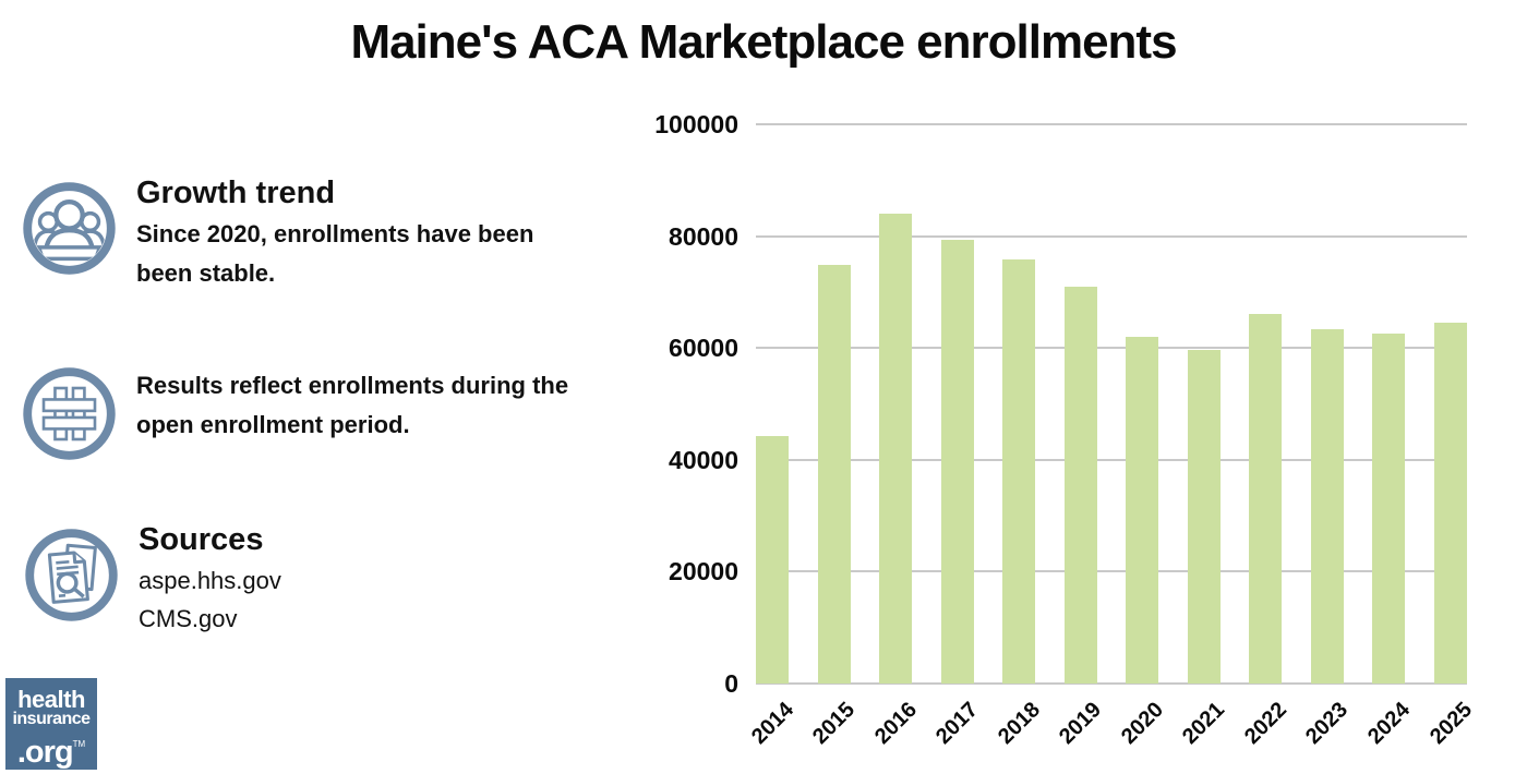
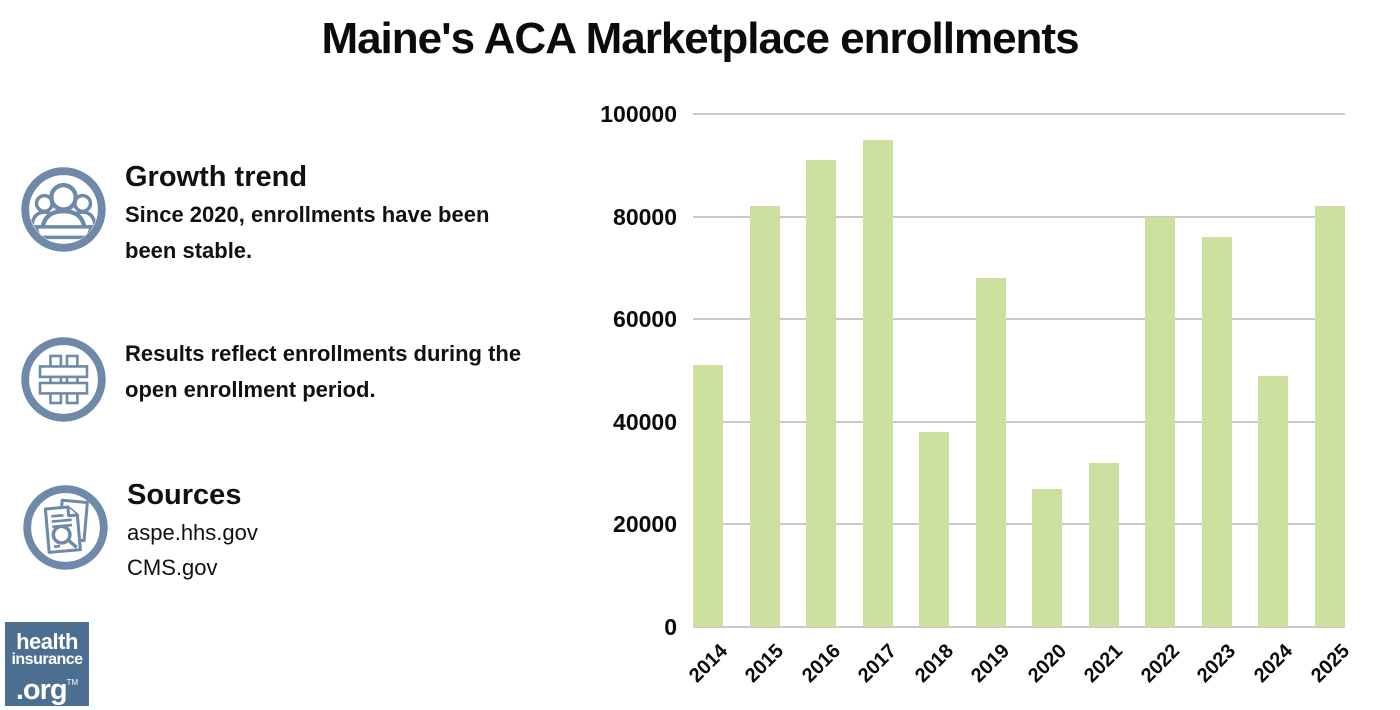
2014: 44000 -> 51000
2015: 75000 -> 82000
2016: 84000 -> 91000
2017: 79000 -> 95000
2018: 76000 -> 38000
2019: 71000 -> 68000
2020: 62000 -> 27000
2021: 60000 -> 32000
2022: 66000 -> 80000
2023: 63000 -> 76000
2024: 62000 -> 49000
2025: 65000 -> 82000
